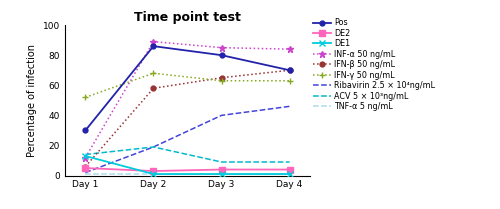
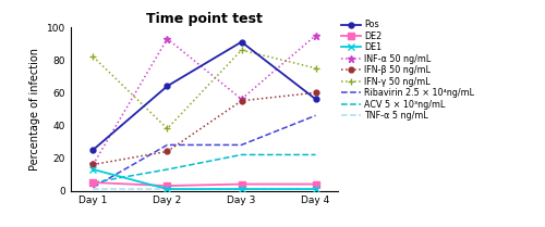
Pos/Day 1: 30 -> 25
INF-α 50 ng/mL/Day 1: 12 -> 16
IFN-β 50 ng/mL/Day 1: 6 -> 16
IFN-γ 50 ng/mL/Day 1: 52 -> 82
ACV 5 × 10³ng/mL/Day 1: 14 -> 5
Pos/Day 2: 86 -> 64
INF-α 50 ng/mL/Day 2: 89 -> 93
IFN-β 50 ng/mL/Day 2: 58 -> 24
IFN-γ 50 ng/mL/Day 2: 68 -> 38
Ribavirin 2.5 × 10⁴ng/mL/Day 2: 19 -> 28
ACV 5 × 10³ng/mL/Day 2: 19 -> 13
Pos/Day 3: 80 -> 91
INF-α 50 ng/mL/Day 3: 85 -> 56
IFN-β 50 ng/mL/Day 3: 65 -> 55
IFN-γ 50 ng/mL/Day 3: 63 -> 86
Ribavirin 2.5 × 10⁴ng/mL/Day 3: 40 -> 28
ACV 5 × 10³ng/mL/Day 3: 9 -> 22
Pos/Day 4: 70 -> 56
INF-α 50 ng/mL/Day 4: 84 -> 95
IFN-β 50 ng/mL/Day 4: 70 -> 60
IFN-γ 50 ng/mL/Day 4: 63 -> 75
ACV 5 × 10³ng/mL/Day 4: 9 -> 22
